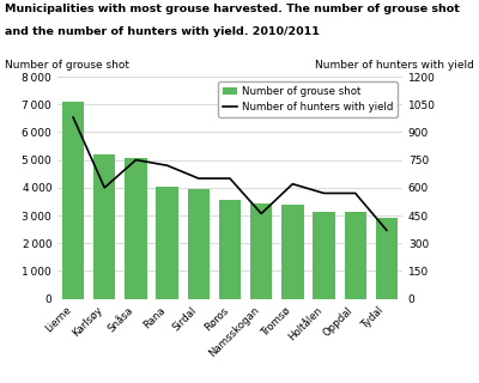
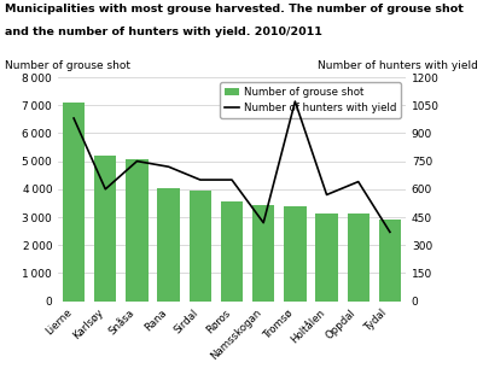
Number of hunters with yield/Namsskogan: 460 -> 420
Number of hunters with yield/Tromsø: 620 -> 1070
Number of hunters with yield/Oppdal: 570 -> 640
